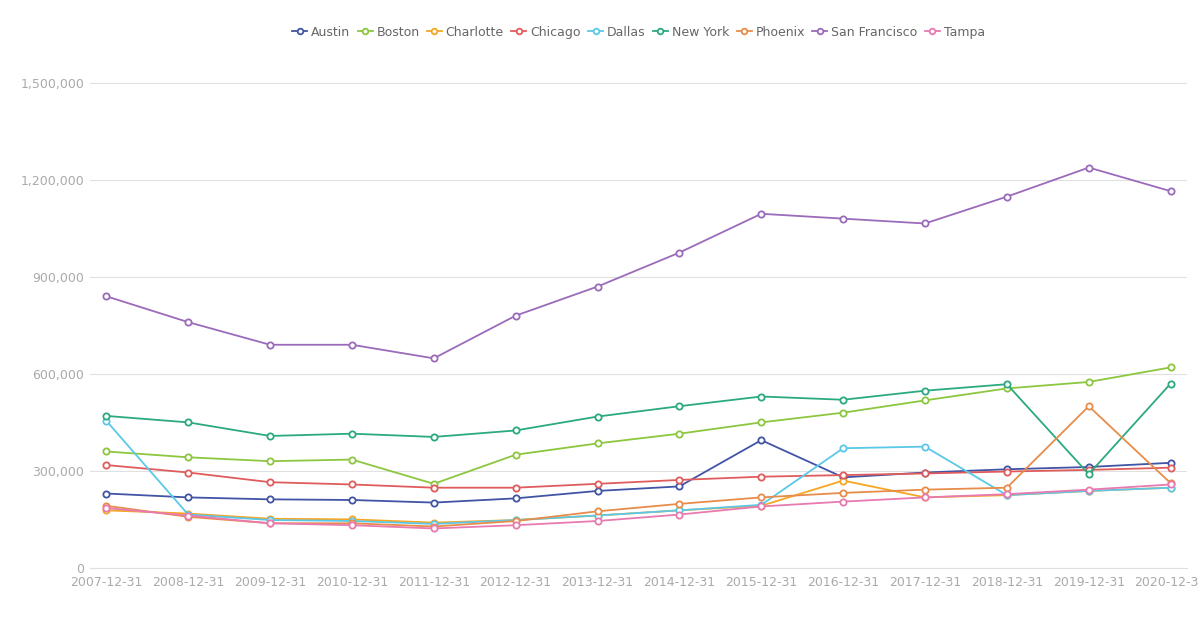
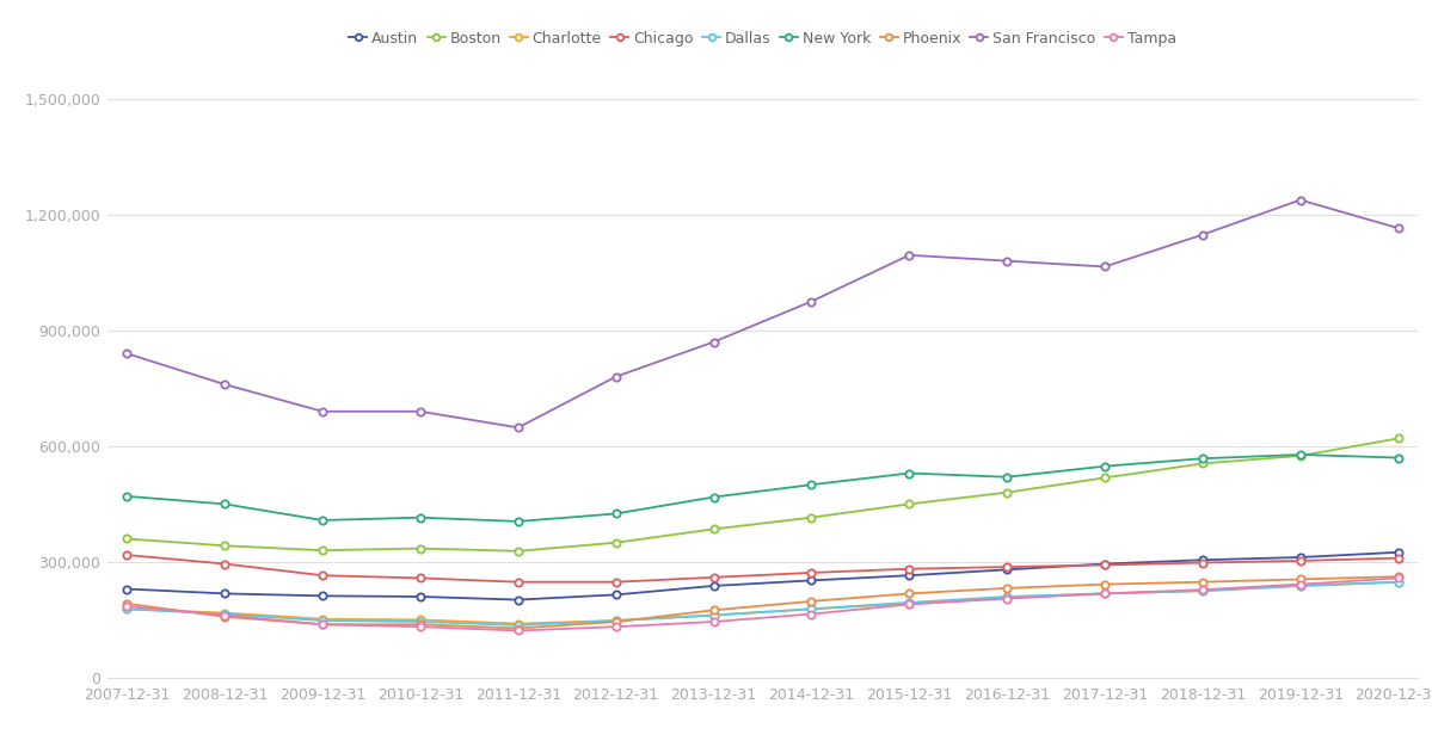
Dallas/2007-12-31: 455,000 -> 178,000
Boston/2011-12-31: 260,000 -> 328,000
Austin/2015-12-31: 395,000 -> 265,000
Charlotte/2016-12-31: 270,000 -> 208,000
Dallas/2016-12-31: 370,000 -> 210,000
Dallas/2017-12-31: 375,000 -> 218,000
New York/2019-12-31: 290,000 -> 578,000
Phoenix/2019-12-31: 500,000 -> 255,000
